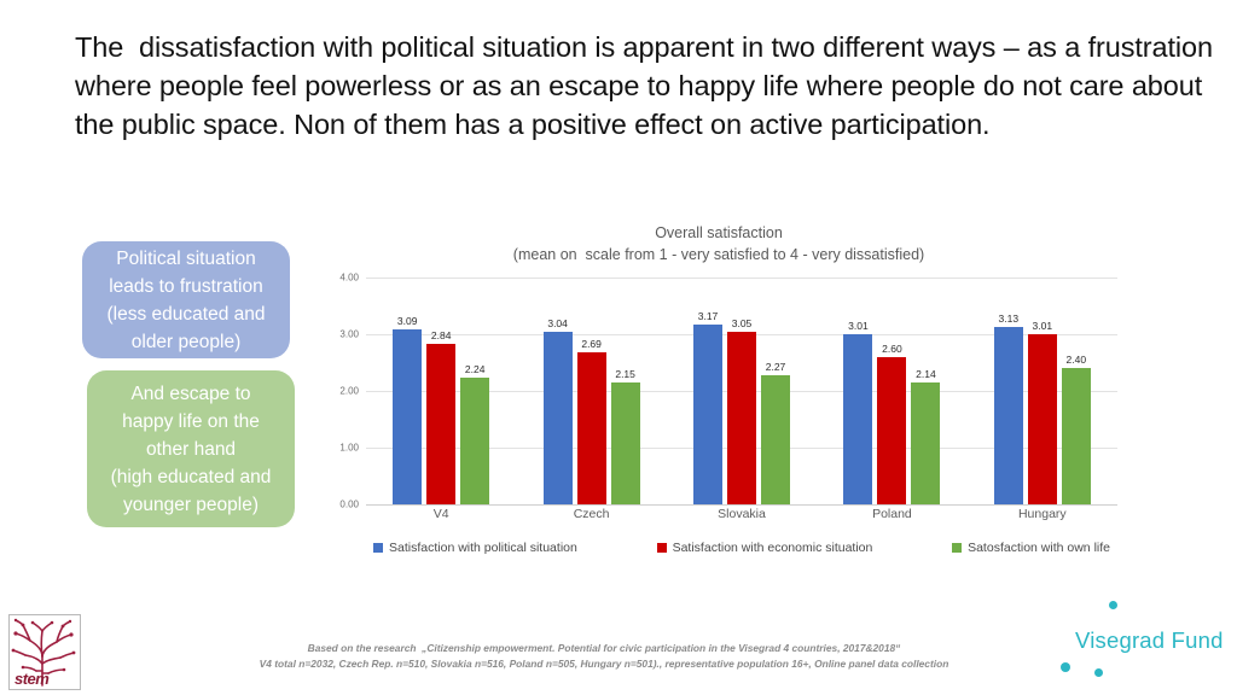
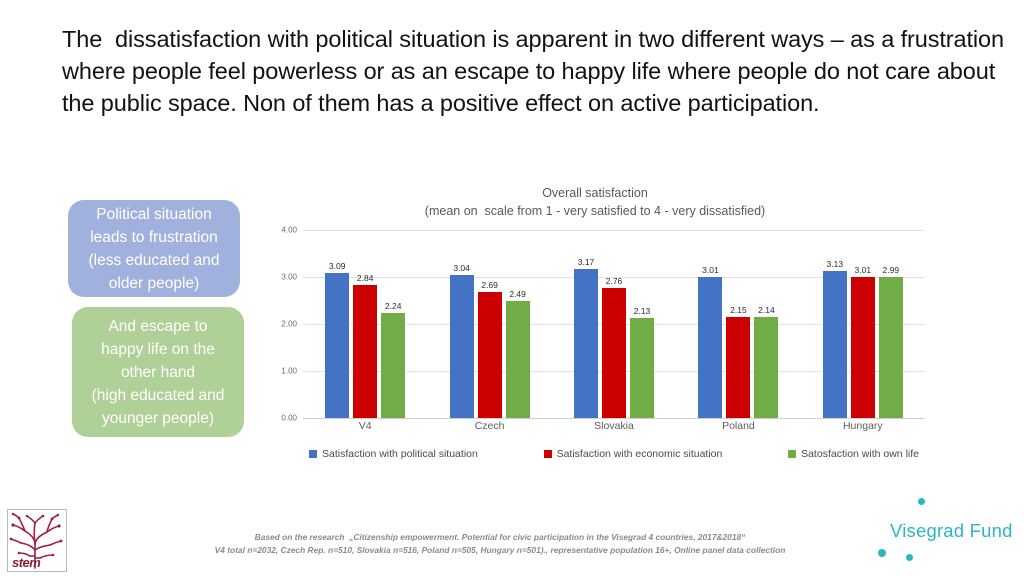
Satosfaction with own life/Czech: 2.15 -> 2.49
Satisfaction with economic situation/Slovakia: 3.05 -> 2.76
Satosfaction with own life/Slovakia: 2.27 -> 2.13
Satisfaction with economic situation/Poland: 2.60 -> 2.15
Satosfaction with own life/Hungary: 2.40 -> 2.99
